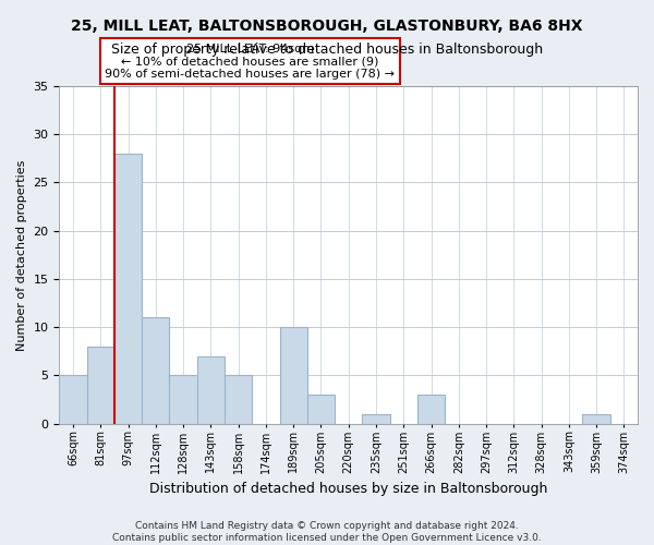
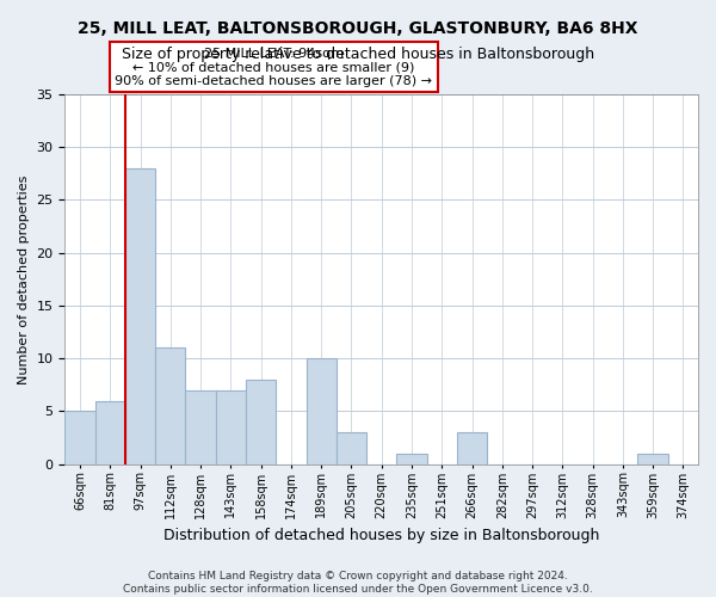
81sqm: 8 -> 6
128sqm: 5 -> 7
158sqm: 5 -> 8
